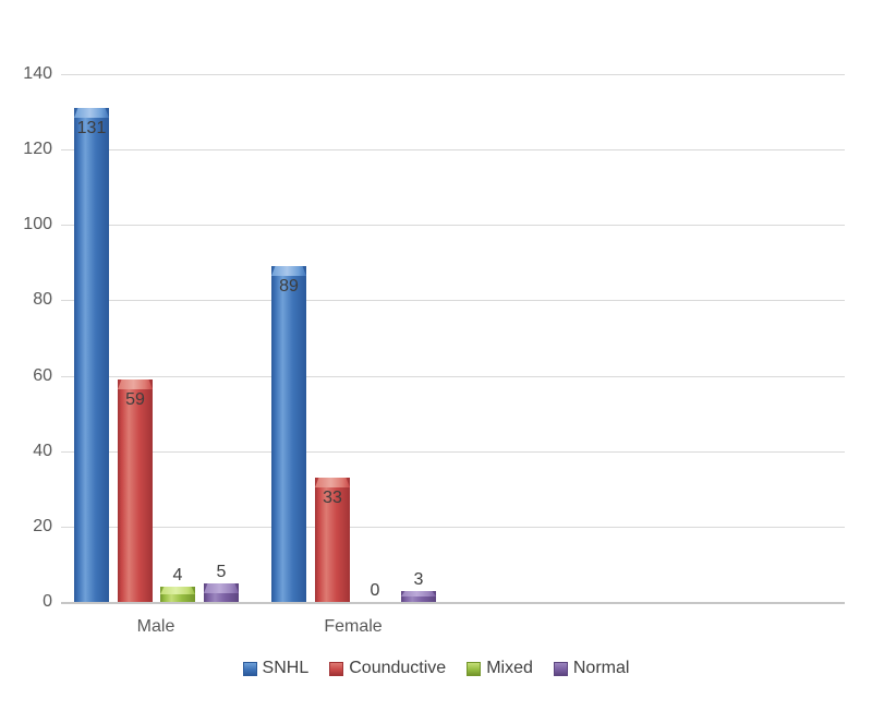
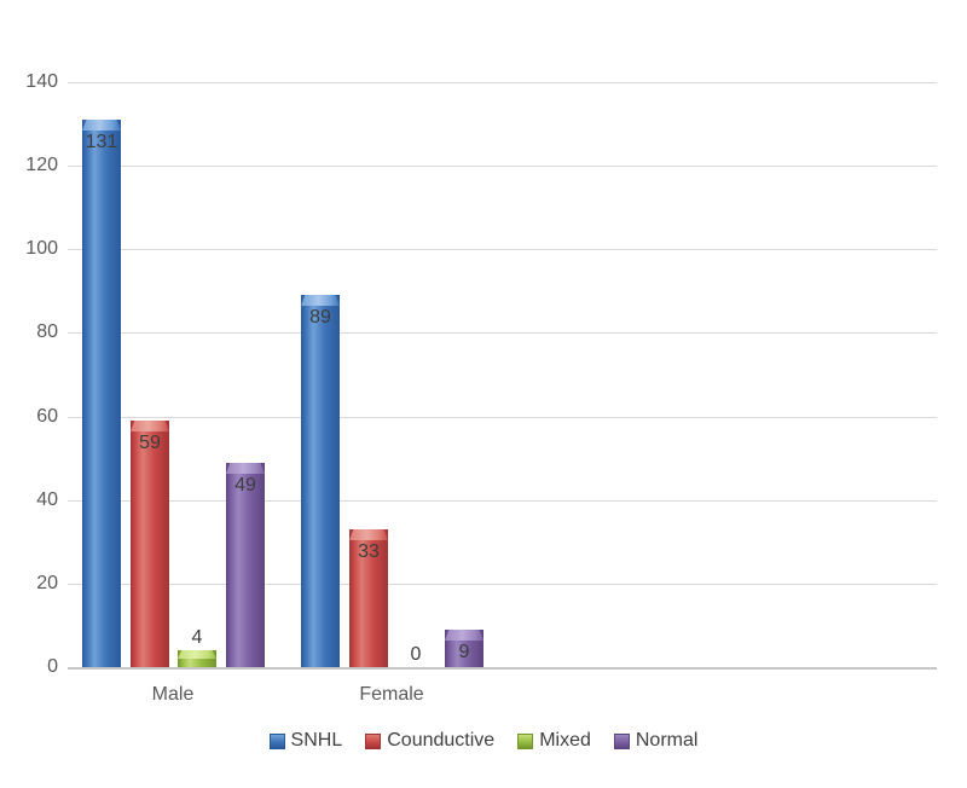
Normal/Male: 5 -> 49
Normal/Female: 3 -> 9
